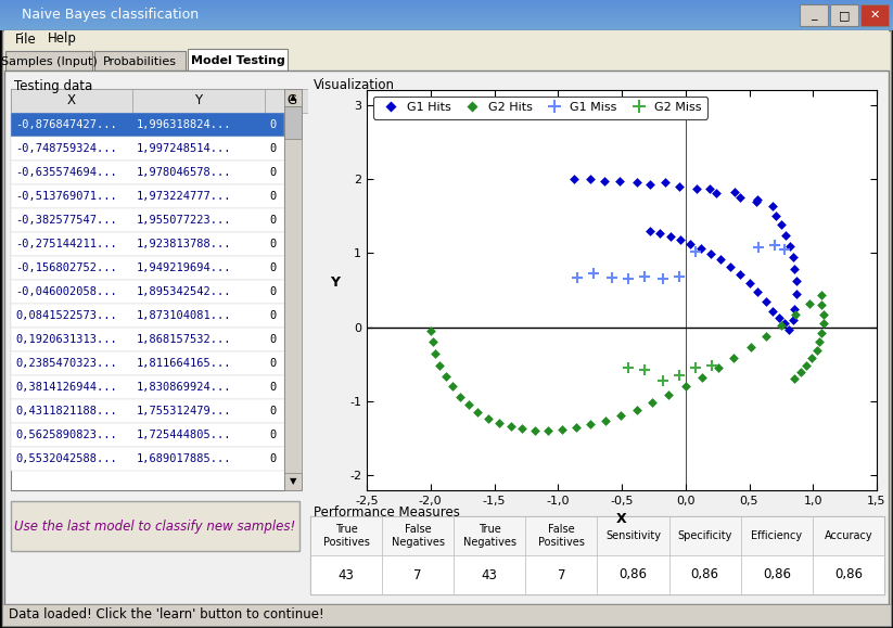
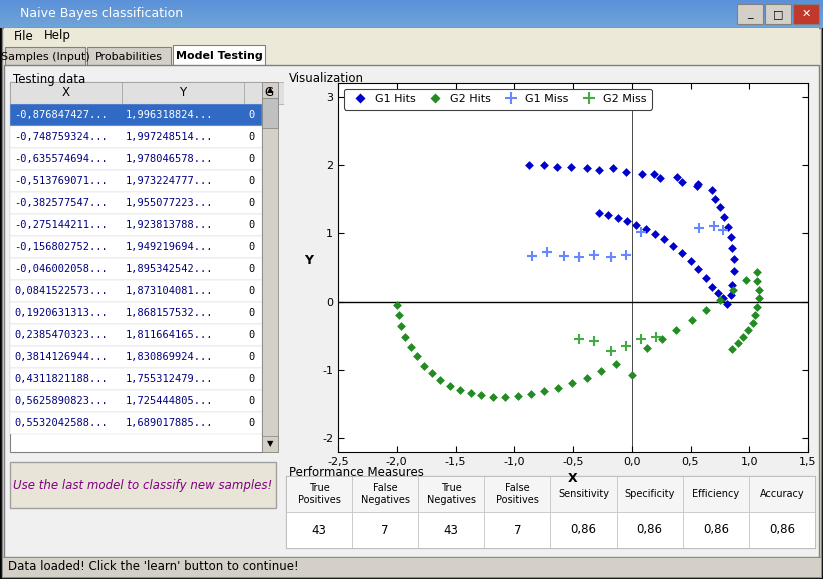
G2 Hits/0,0: -0.80 -> -1.08
